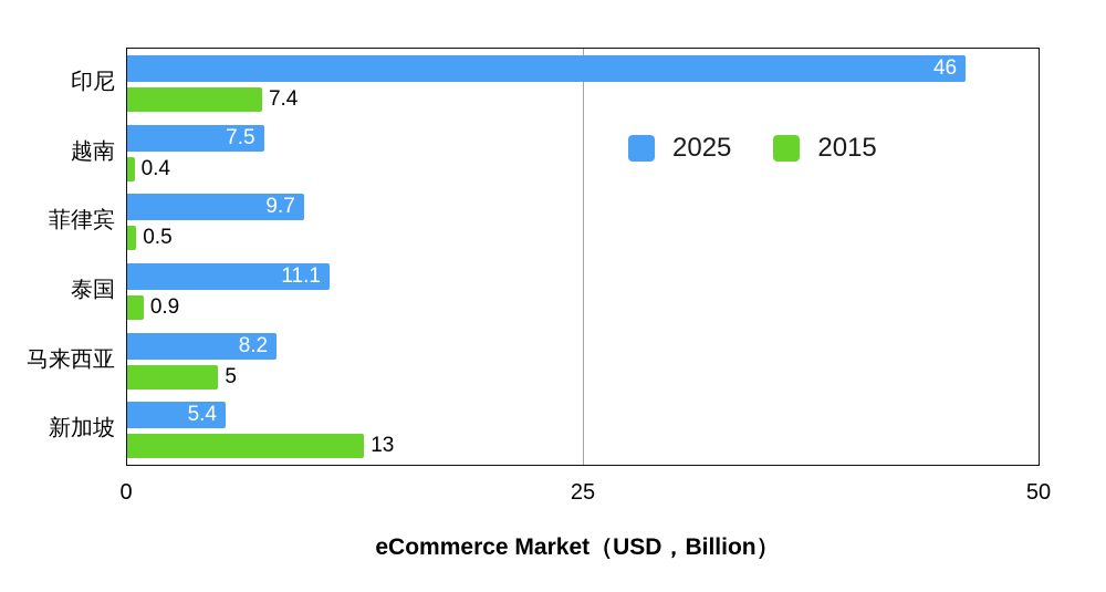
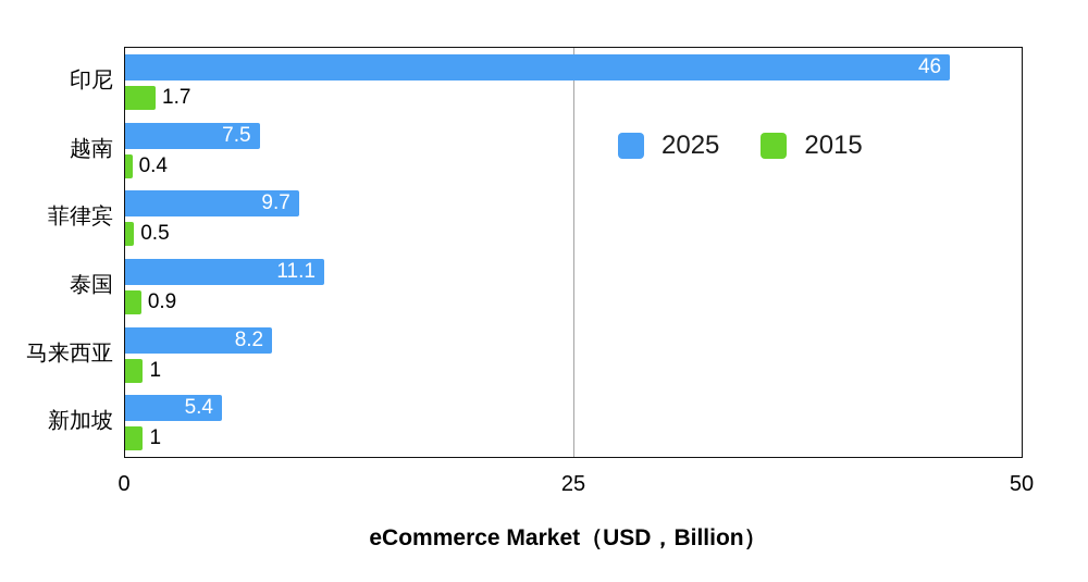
2015/印尼: 7.4 -> 1.7
2015/马来西亚: 5 -> 1
2015/新加坡: 13 -> 1
